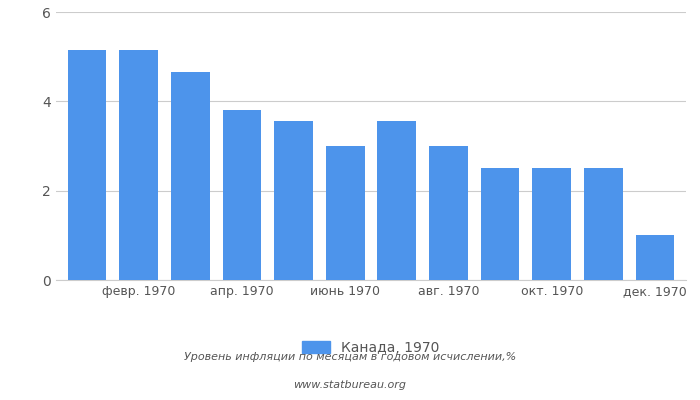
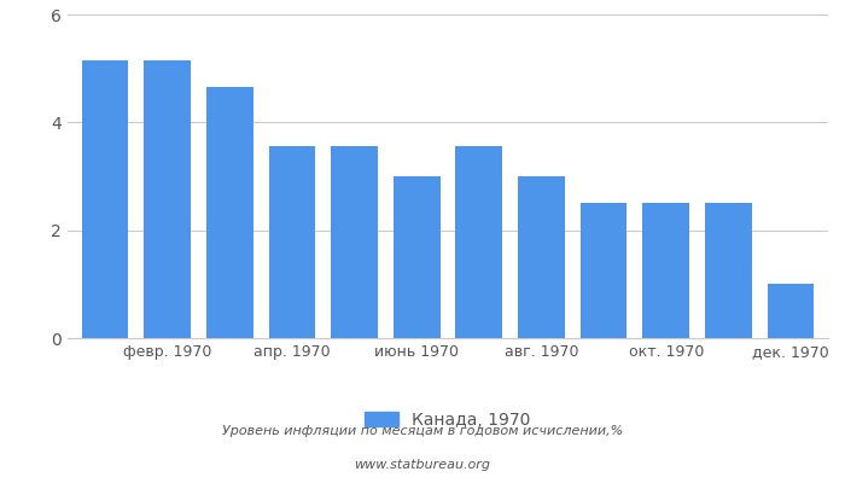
апр. 1970: 3.80 -> 3.55
